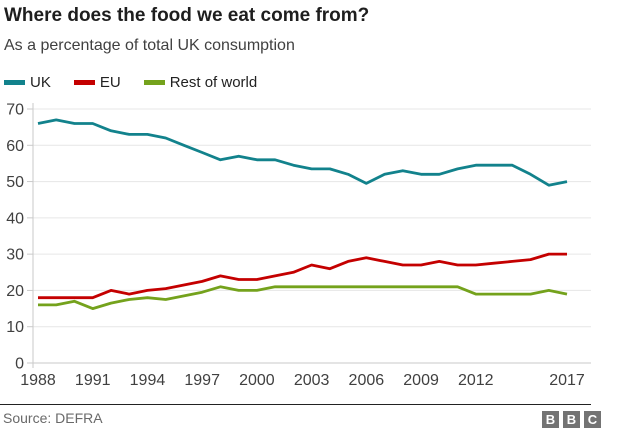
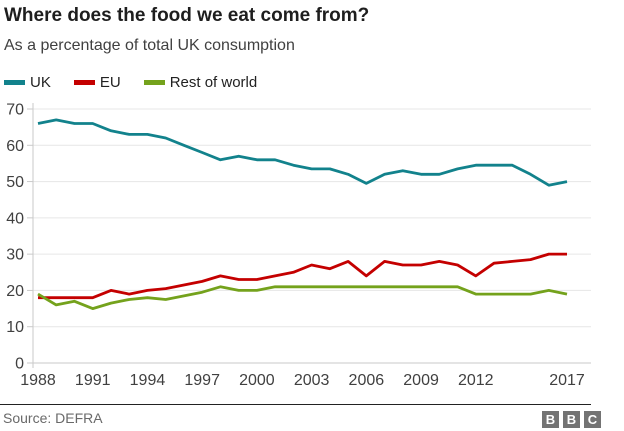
Rest of world/1988: 16 -> 19
EU/2006: 29 -> 24
EU/2012: 27 -> 24
